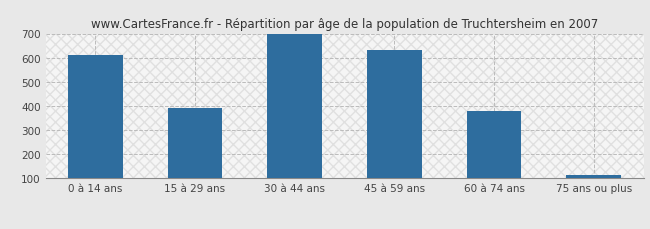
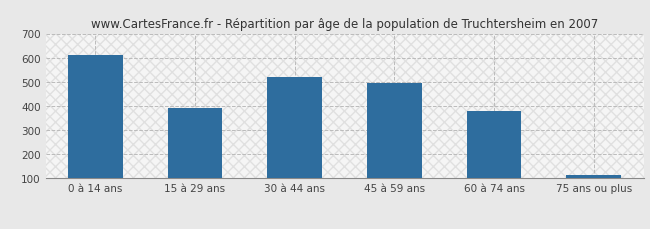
30 à 44 ans: 700 -> 520
45 à 59 ans: 633 -> 495
